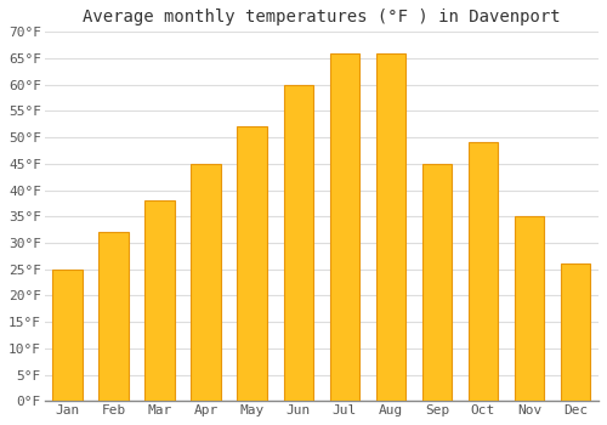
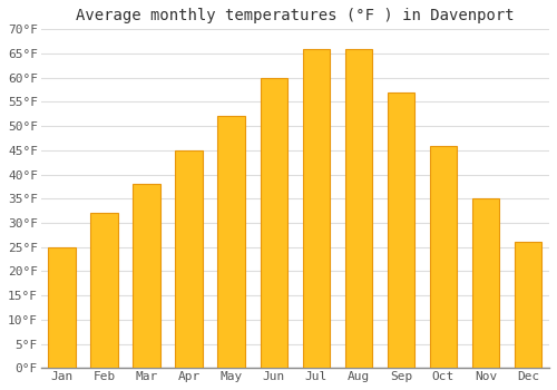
Sep: 45°F -> 57°F
Oct: 49°F -> 46°F
